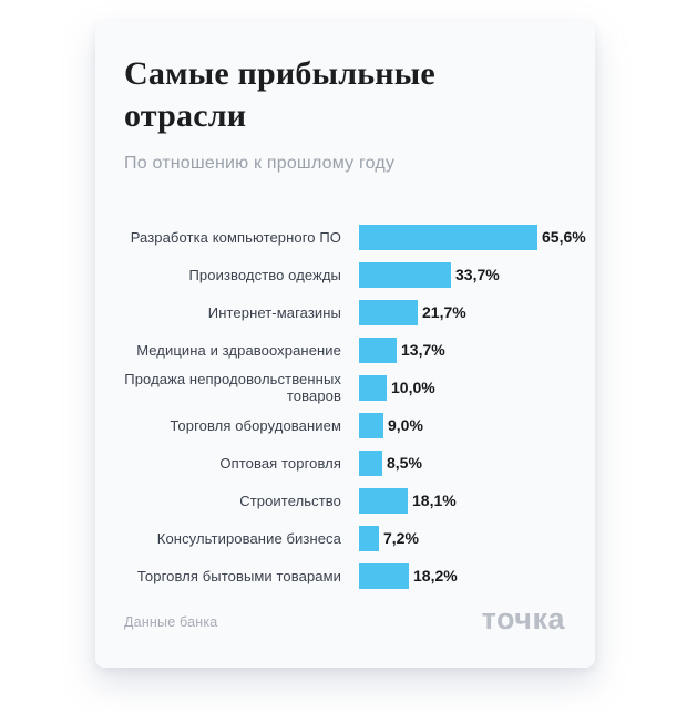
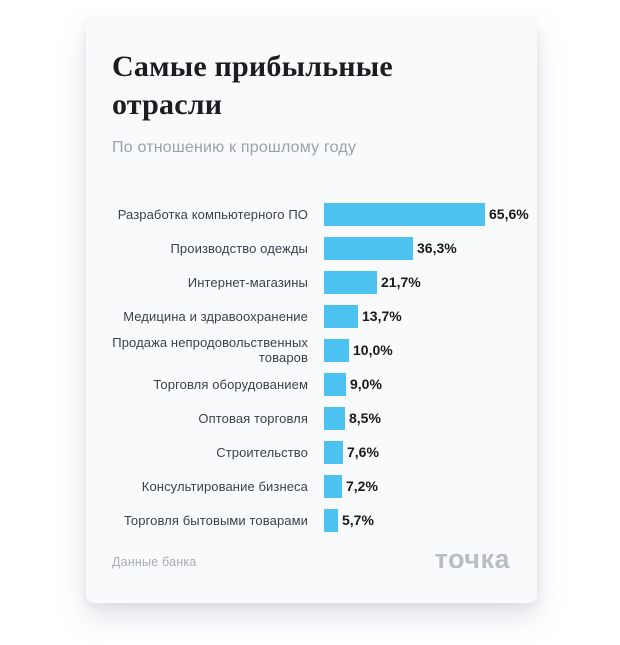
Производство одежды: 33,7% -> 36,3%
Строительство: 18,1% -> 7,6%
Торговля бытовыми товарами: 18,2% -> 5,7%
